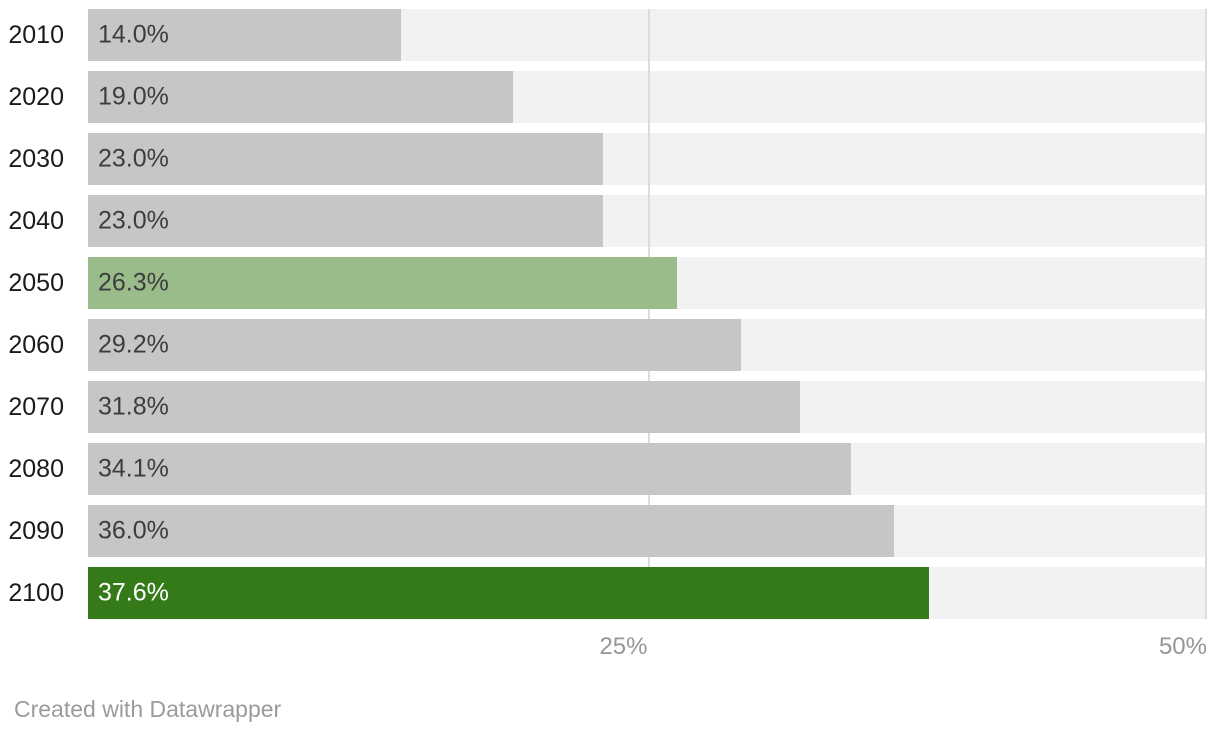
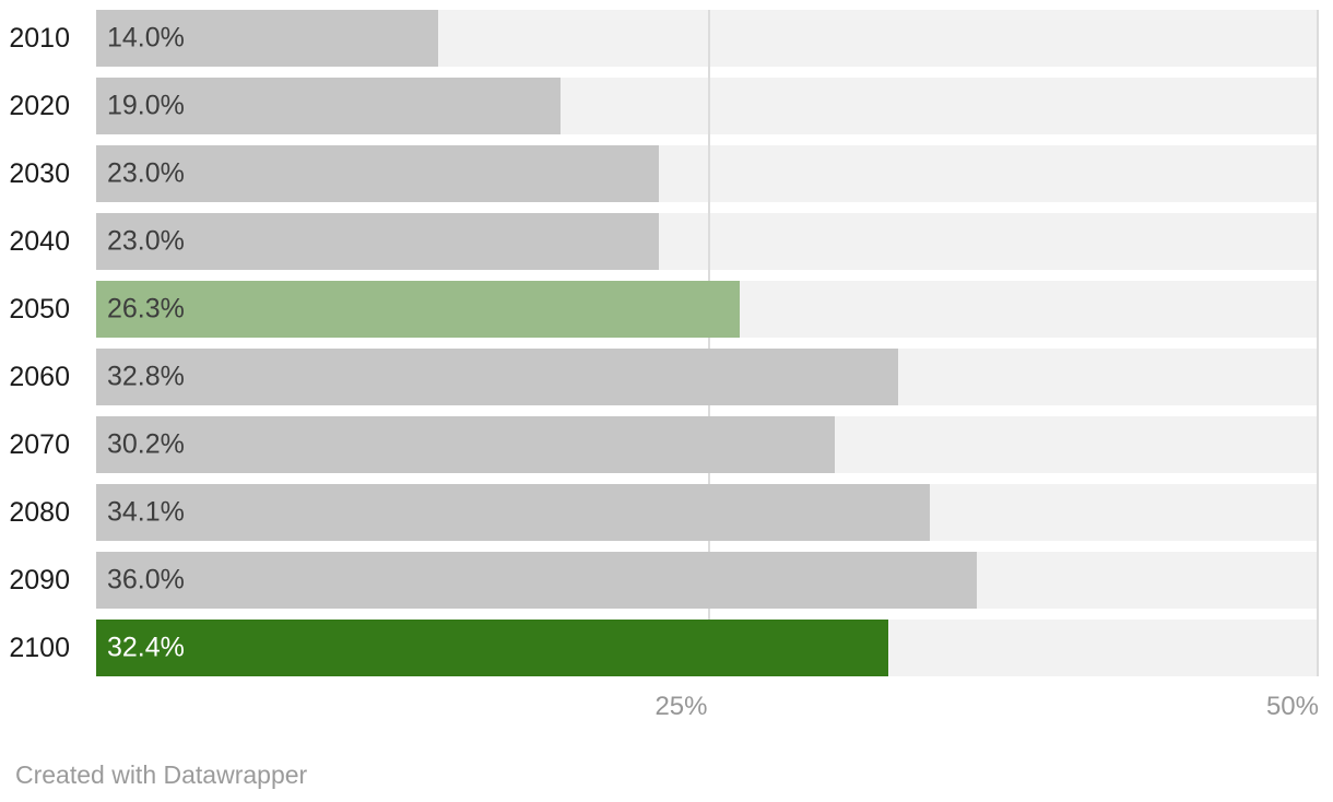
2060: 29.2% -> 32.8%
2070: 31.8% -> 30.2%
2100: 37.6% -> 32.4%
